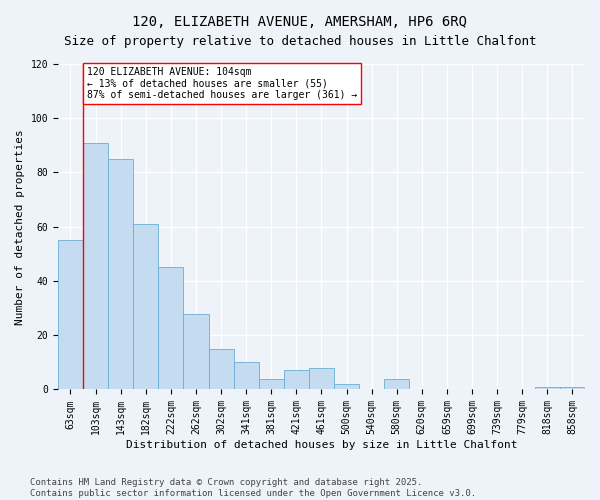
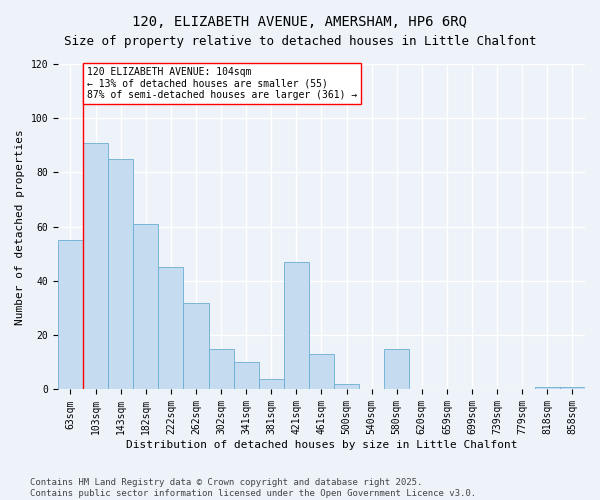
262sqm: 28 -> 32
421sqm: 7 -> 47
461sqm: 8 -> 13
580sqm: 4 -> 15
